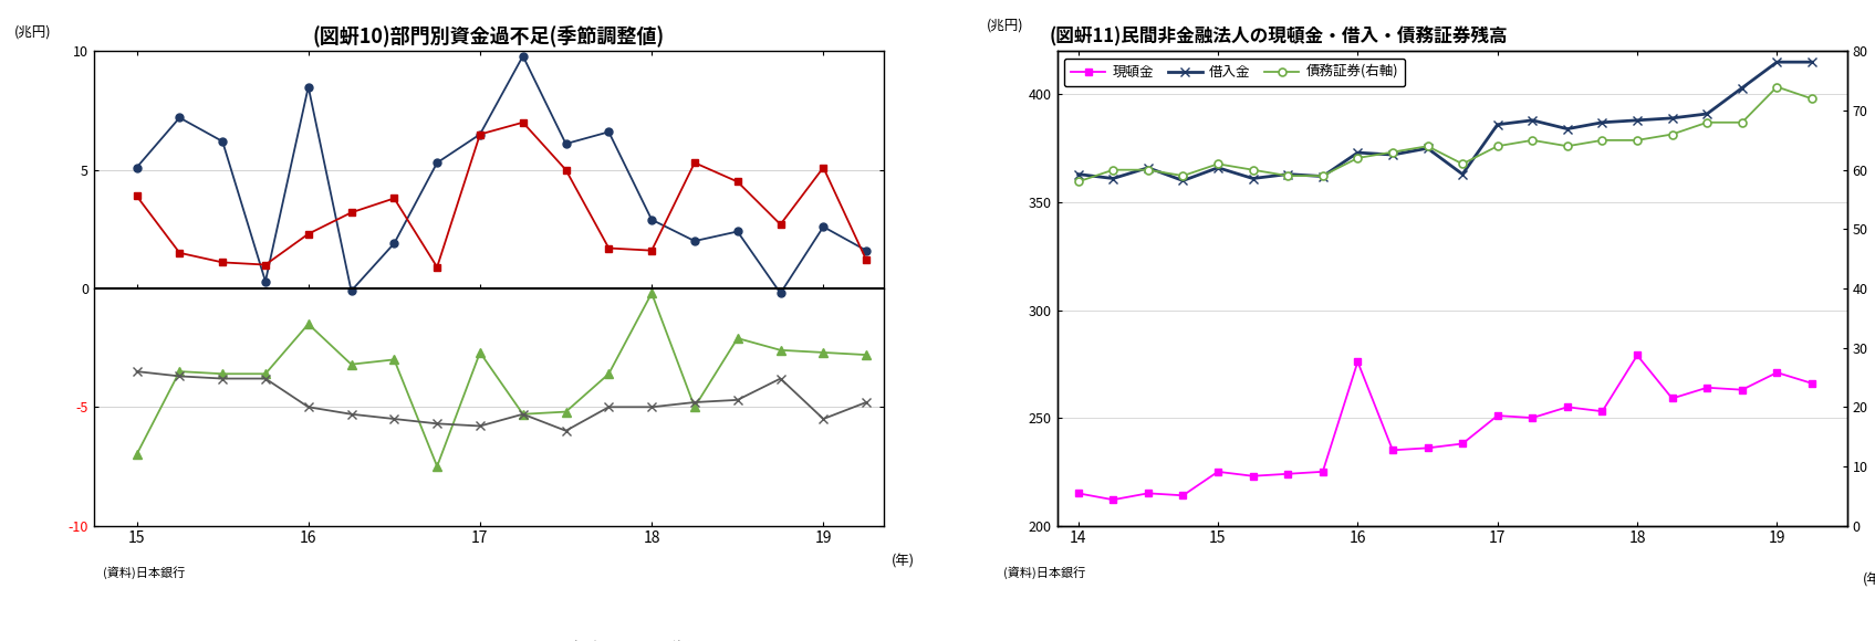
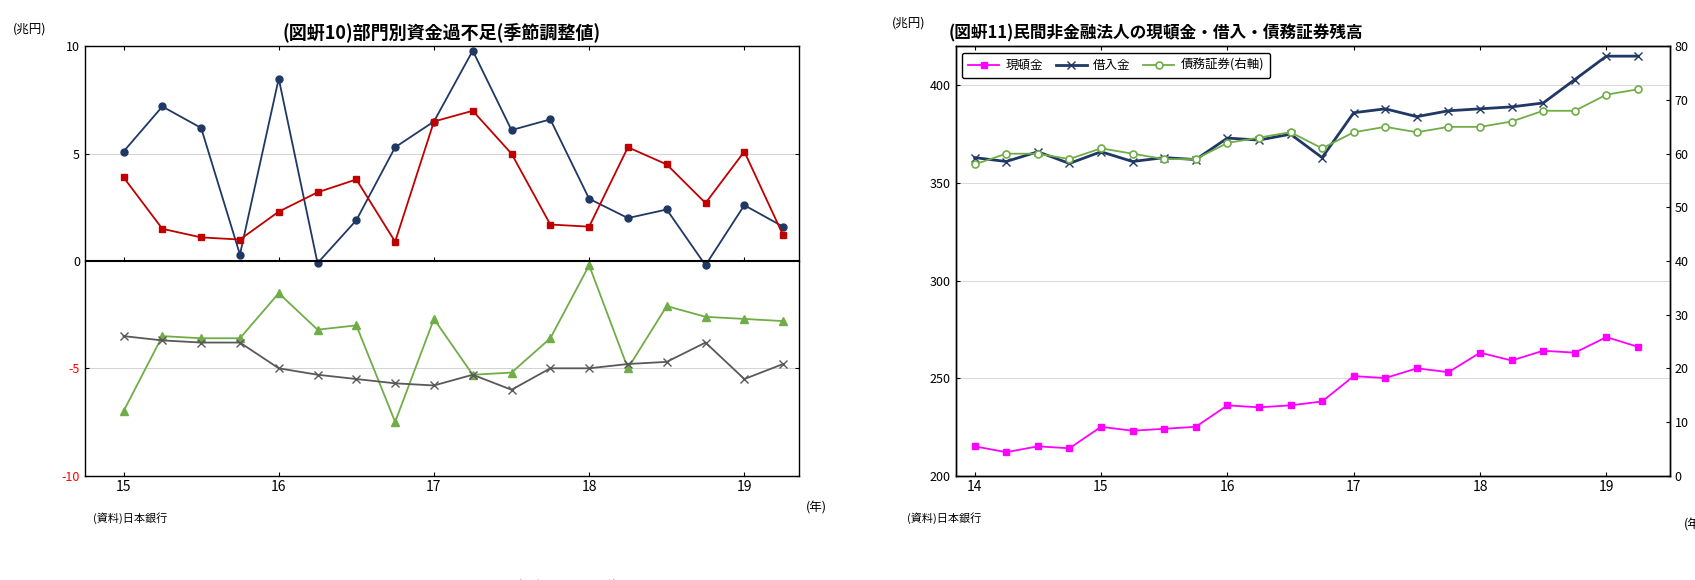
(図蚈11)民間非金融法人の現頓金・借入・債務証券残高/現頓金/16: 276 -> 236
(図蚈11)民間非金融法人の現頓金・借入・債務証券残高/現頓金/18: 279 -> 263
(図蚈11)民間非金融法人の現頓金・借入・債務証券残高/債務証券(右軸)/19: 74 -> 71
